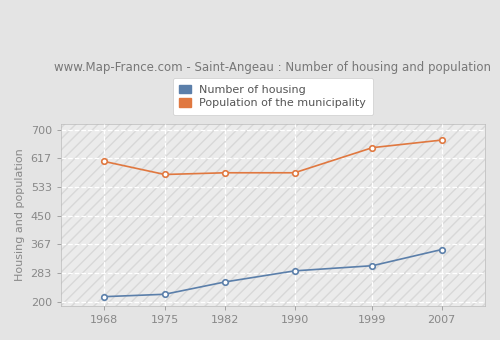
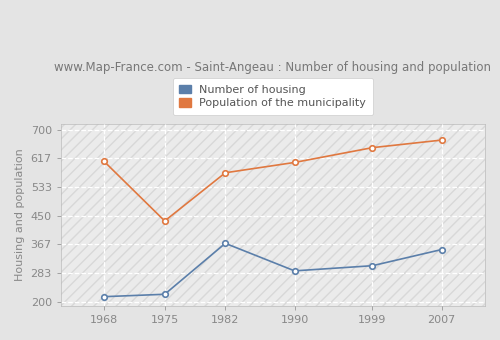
Population of the municipality/1975: 570 -> 435
Number of housing/1982: 258 -> 370
Population of the municipality/1990: 575 -> 605
